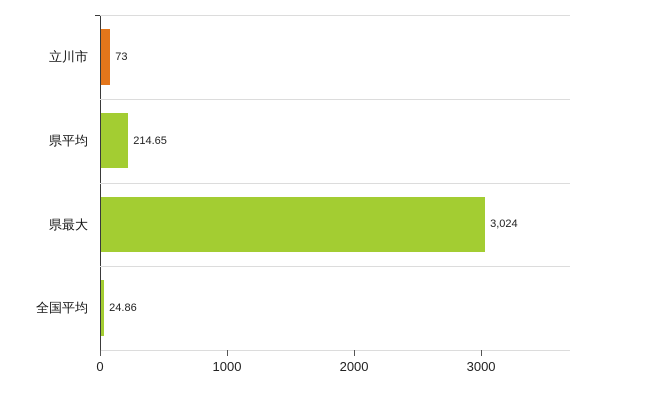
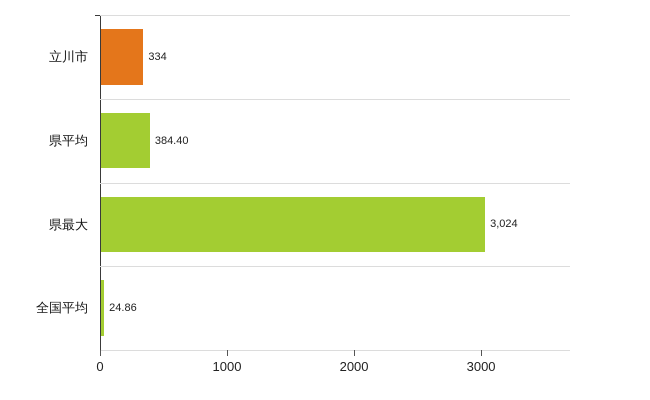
立川市: 73 -> 334
県平均: 214.65 -> 384.40
